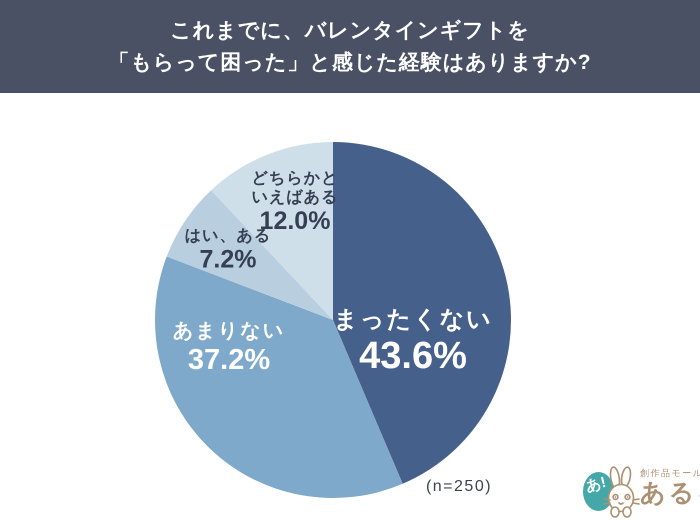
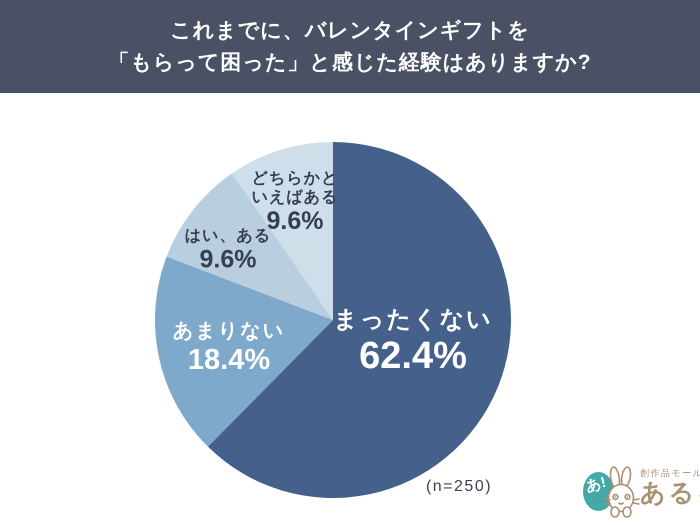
まったくない: 43.6% -> 62.4%
あまりない: 37.2% -> 18.4%
はい、ある: 7.2% -> 9.6%
どちらかと いえばある: 12.0% -> 9.6%
